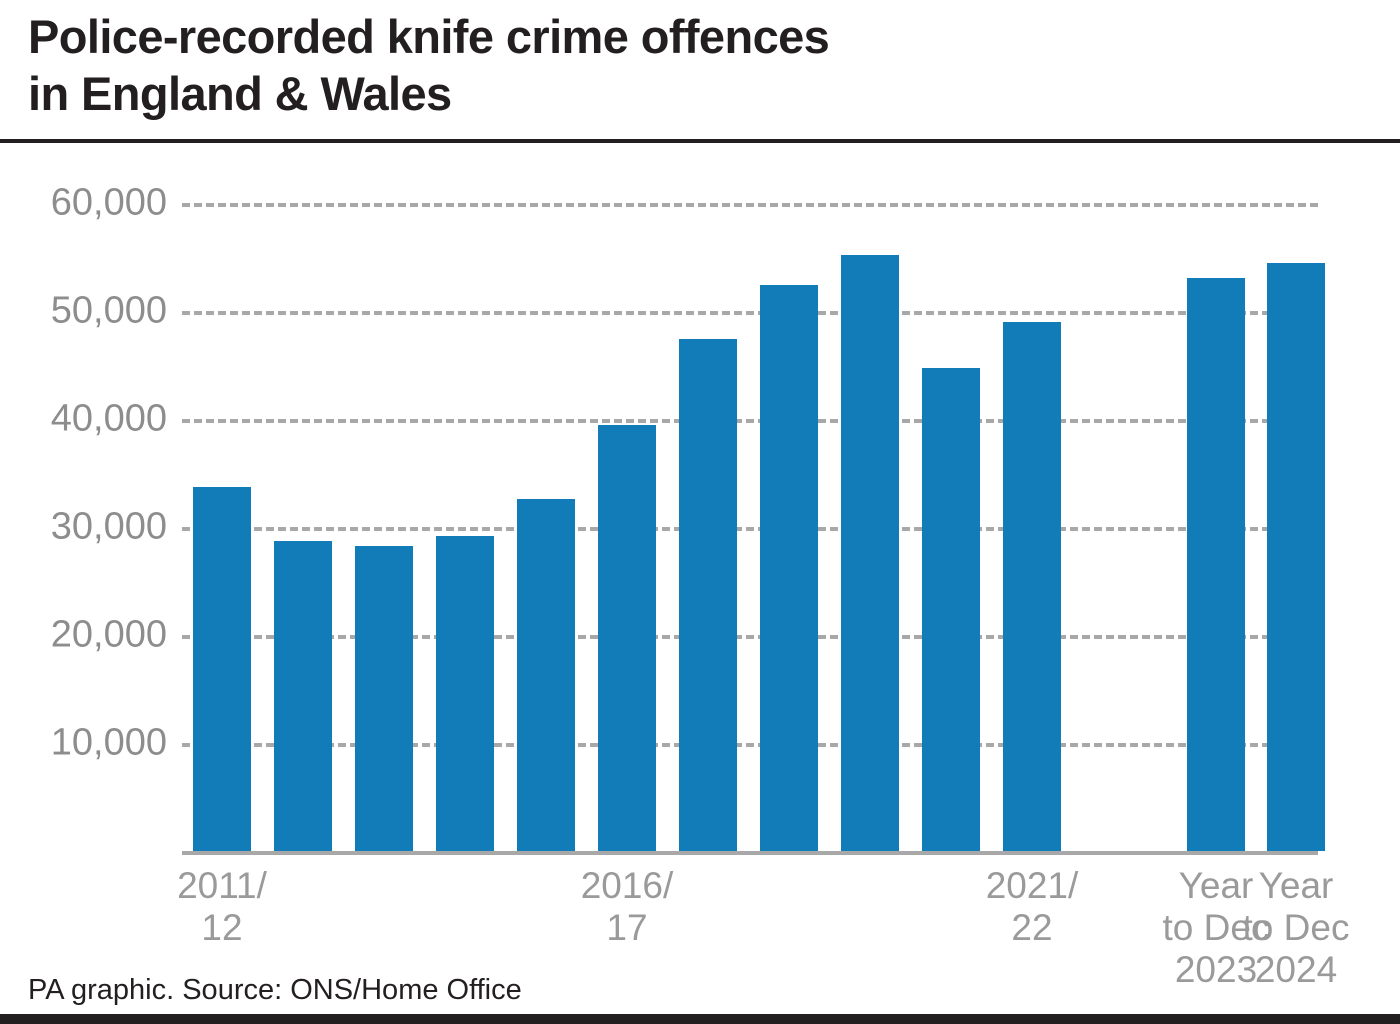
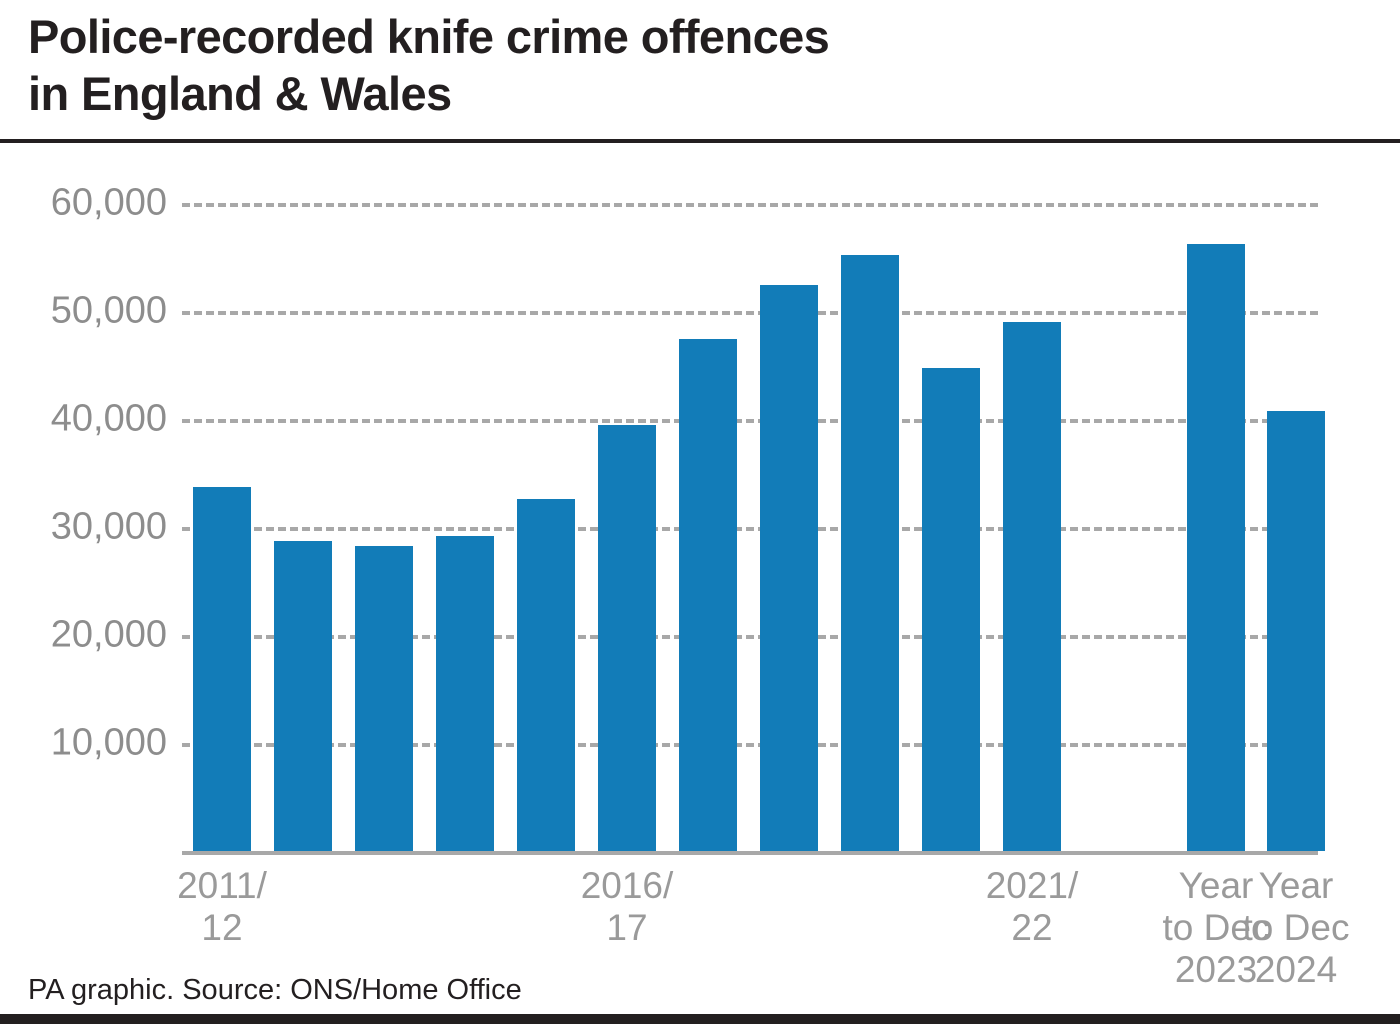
Year to Dec 2023: 53100 -> 56200
Year to Dec 2024: 54400 -> 40700
